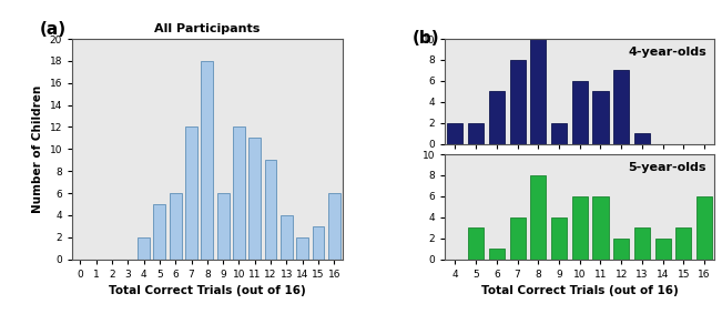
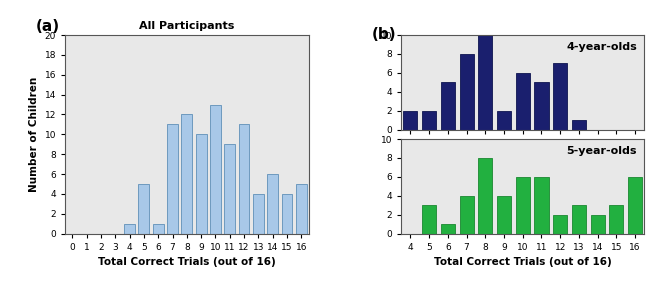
All Participants/4: 2 -> 1
All Participants/6: 6 -> 1
All Participants/7: 12 -> 11
All Participants/8: 18 -> 12
All Participants/9: 6 -> 10
All Participants/10: 12 -> 13
All Participants/11: 11 -> 9
All Participants/12: 9 -> 11
All Participants/14: 2 -> 6
All Participants/15: 3 -> 4
All Participants/16: 6 -> 5
